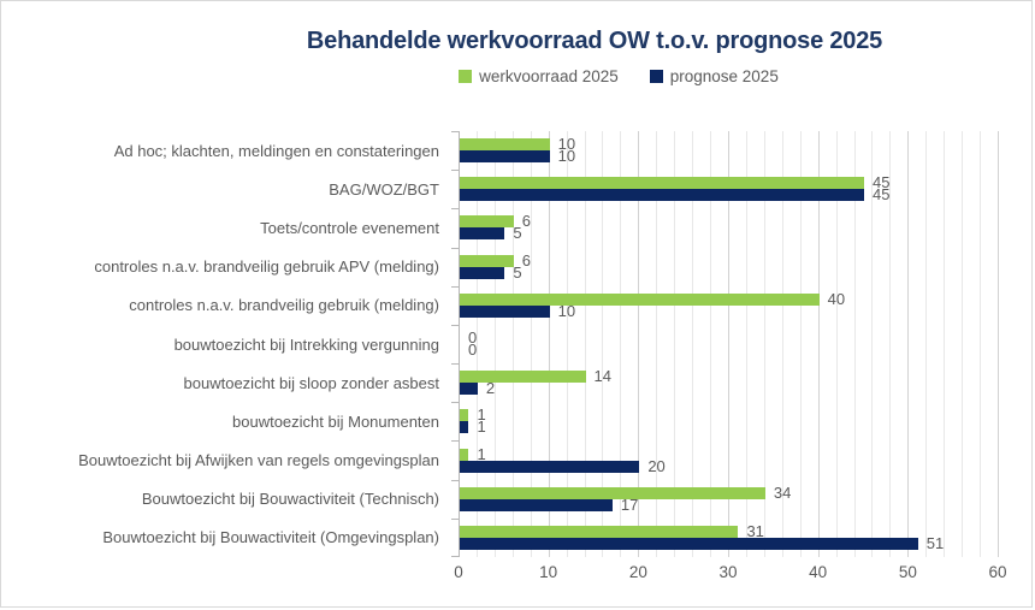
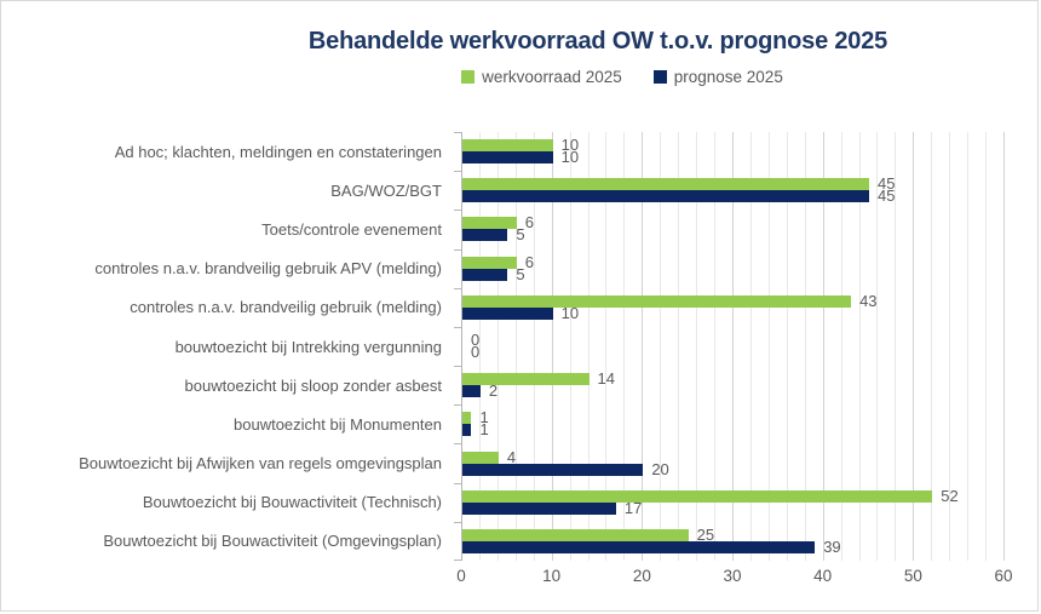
werkvoorraad 2025/controles n.a.v. brandveilig gebruik (melding): 40 -> 43
werkvoorraad 2025/Bouwtoezicht bij Afwijken van regels omgevingsplan: 1 -> 4
werkvoorraad 2025/Bouwtoezicht bij Bouwactiviteit (Technisch): 34 -> 52
werkvoorraad 2025/Bouwtoezicht bij Bouwactiviteit (Omgevingsplan): 31 -> 25
prognose 2025/Bouwtoezicht bij Bouwactiviteit (Omgevingsplan): 51 -> 39
